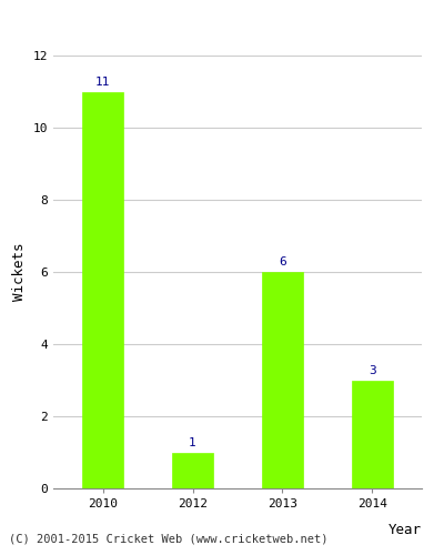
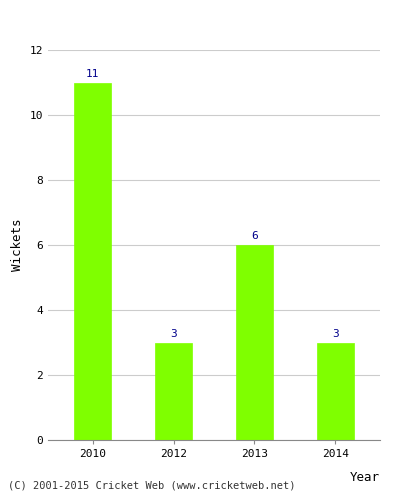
2012: 1 -> 3
